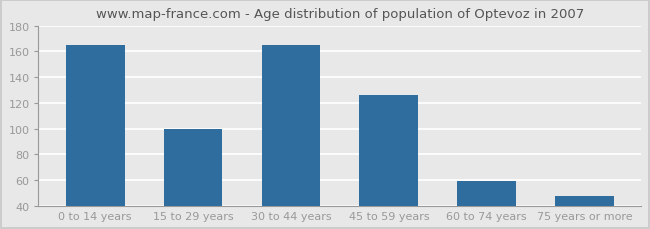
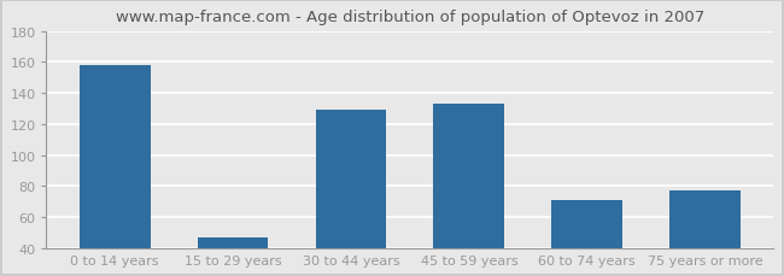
0 to 14 years: 165 -> 158
15 to 29 years: 100 -> 47
30 to 44 years: 165 -> 129
45 to 59 years: 126 -> 133
60 to 74 years: 59 -> 71
75 years or more: 48 -> 77
